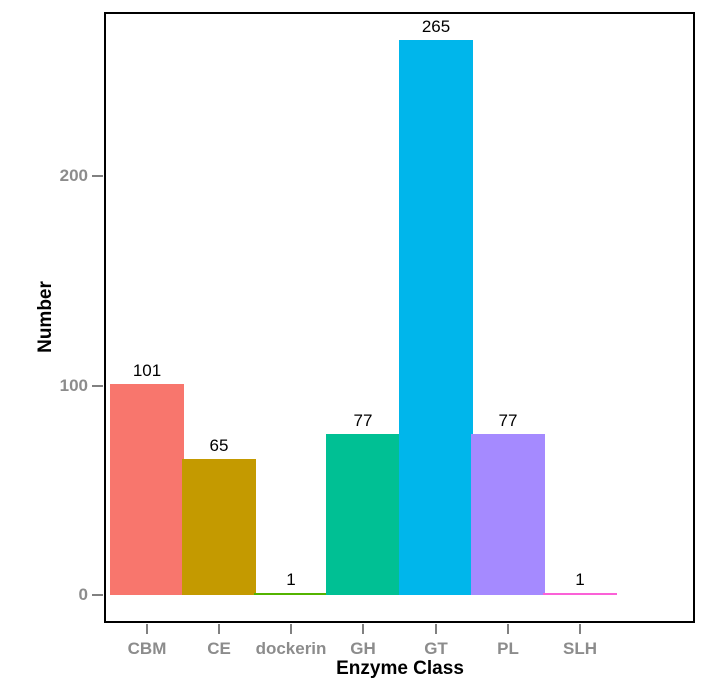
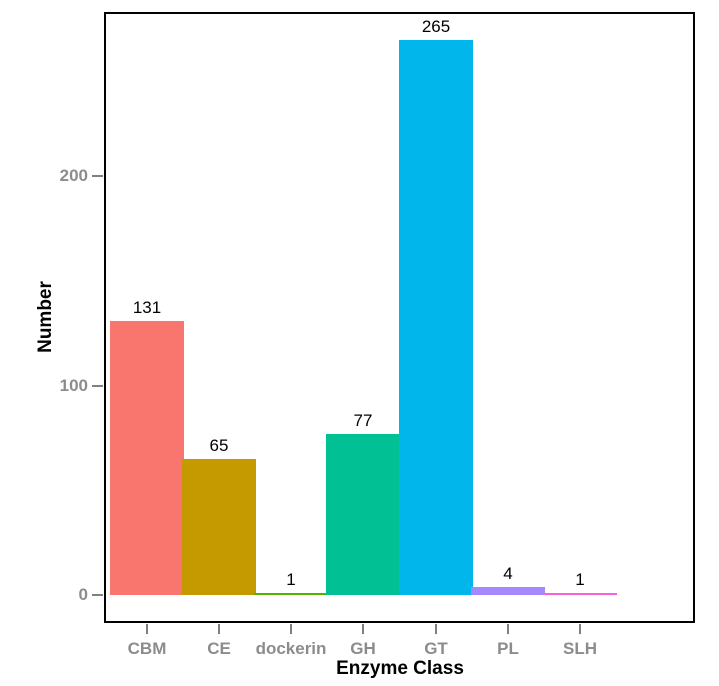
CBM: 101 -> 131
PL: 77 -> 4
